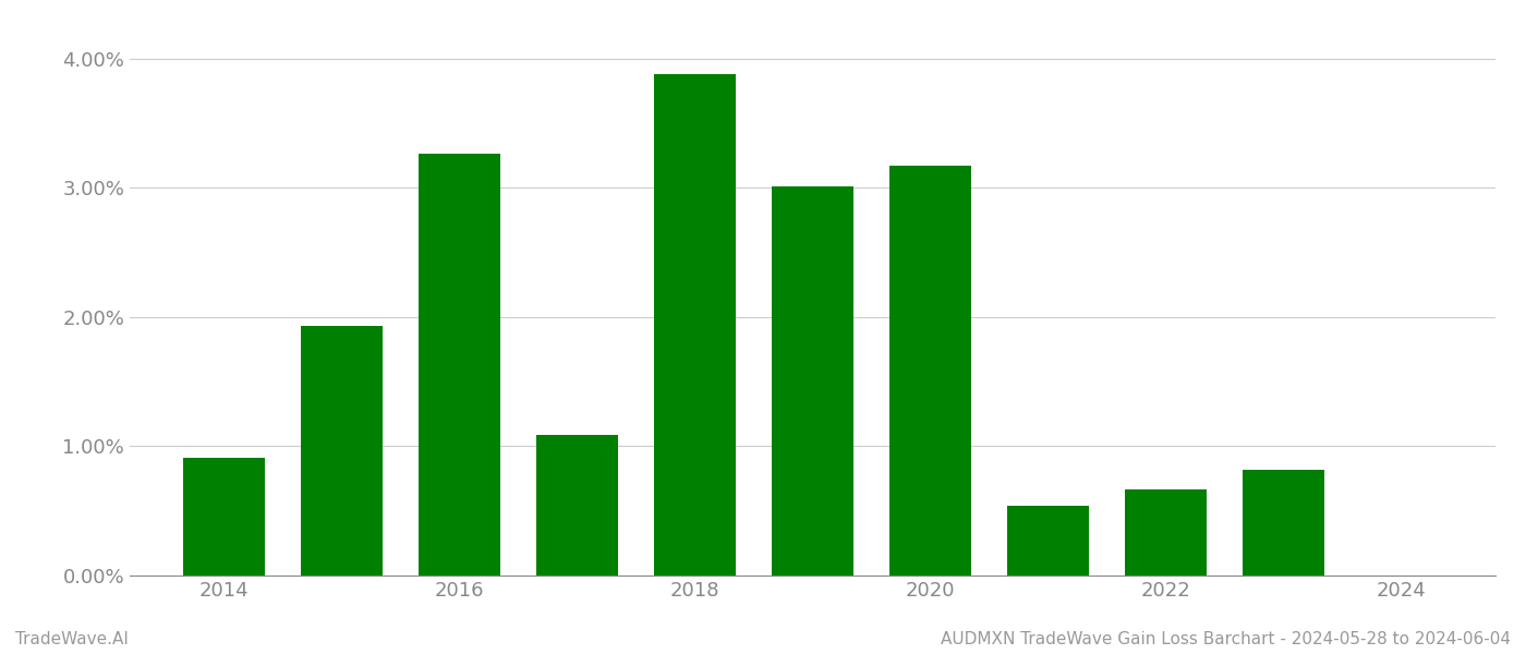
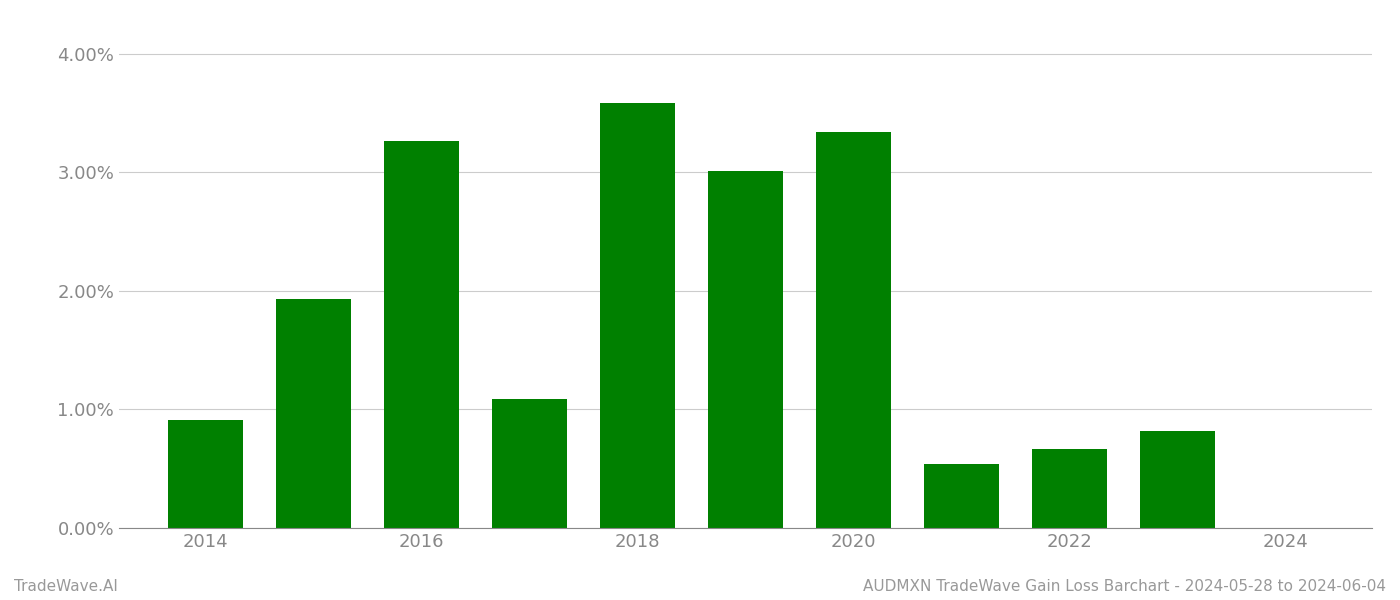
2018: 3.88% -> 3.58%
2020: 3.17% -> 3.34%
